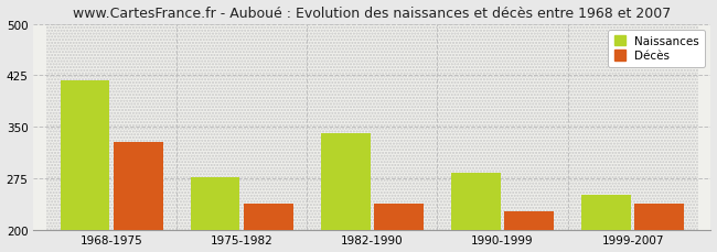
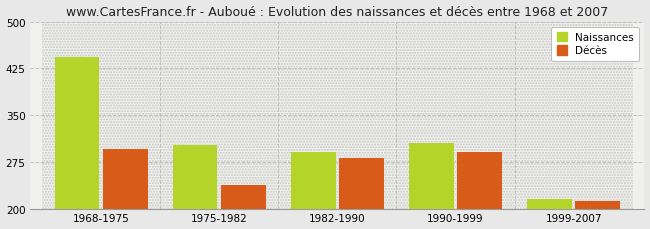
Naissances/1968-1975: 418 -> 443
Décès/1968-1975: 328 -> 295
Naissances/1975-1982: 276 -> 302
Naissances/1982-1990: 340 -> 291
Décès/1982-1990: 238 -> 281
Naissances/1990-1999: 282 -> 305
Décès/1990-1999: 226 -> 291
Naissances/1999-2007: 250 -> 215
Décès/1999-2007: 238 -> 212
